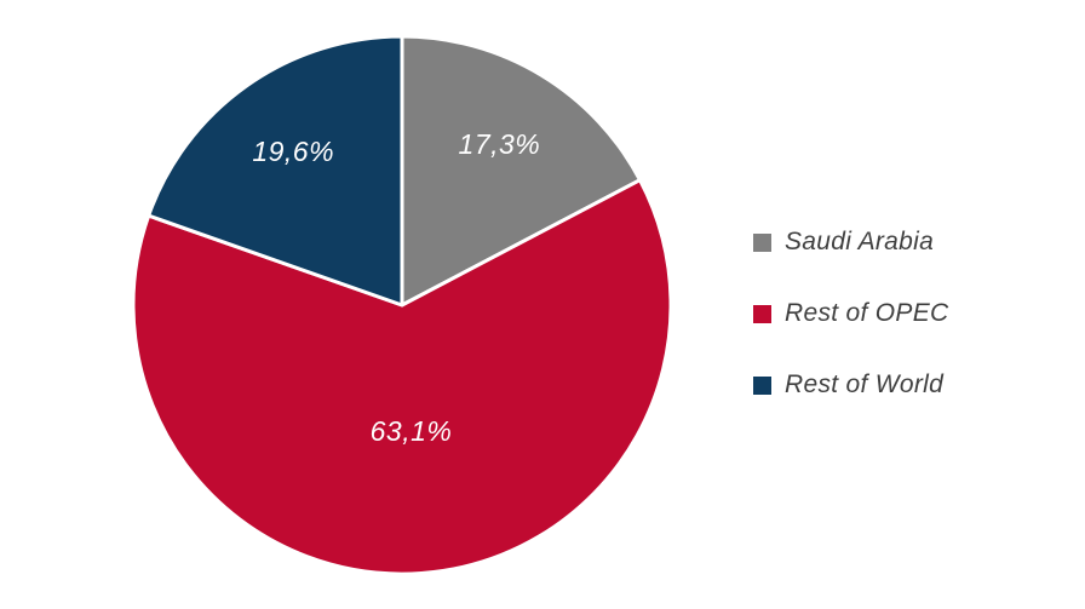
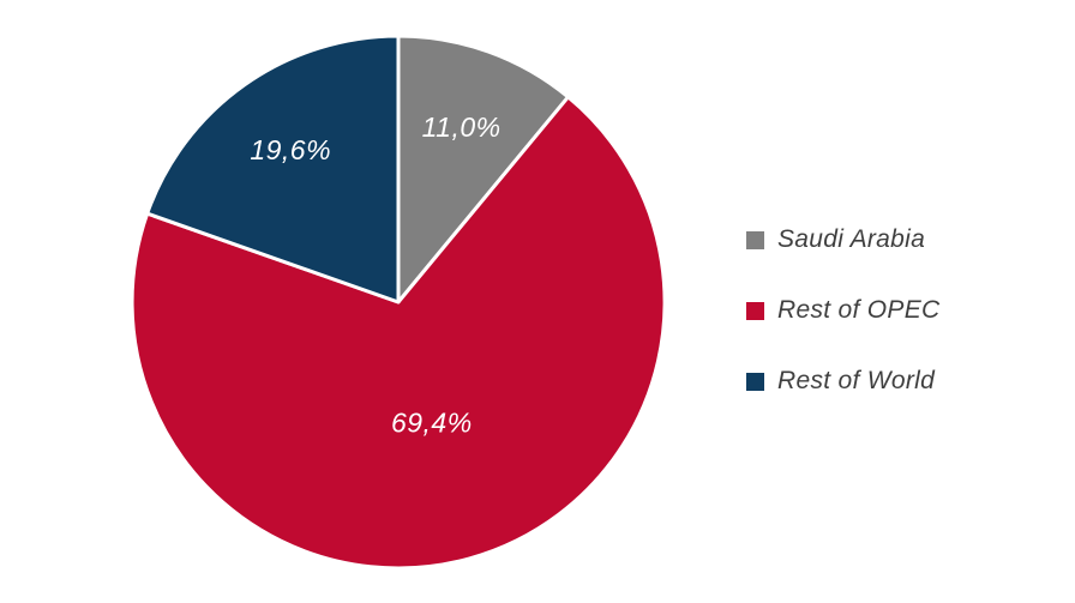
Saudi Arabia: 17,3% -> 11,0%
Rest of OPEC: 63,1% -> 69,4%
